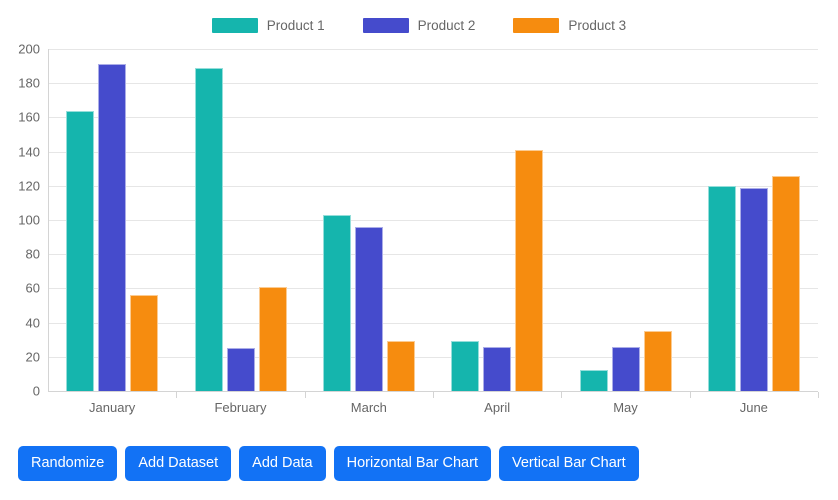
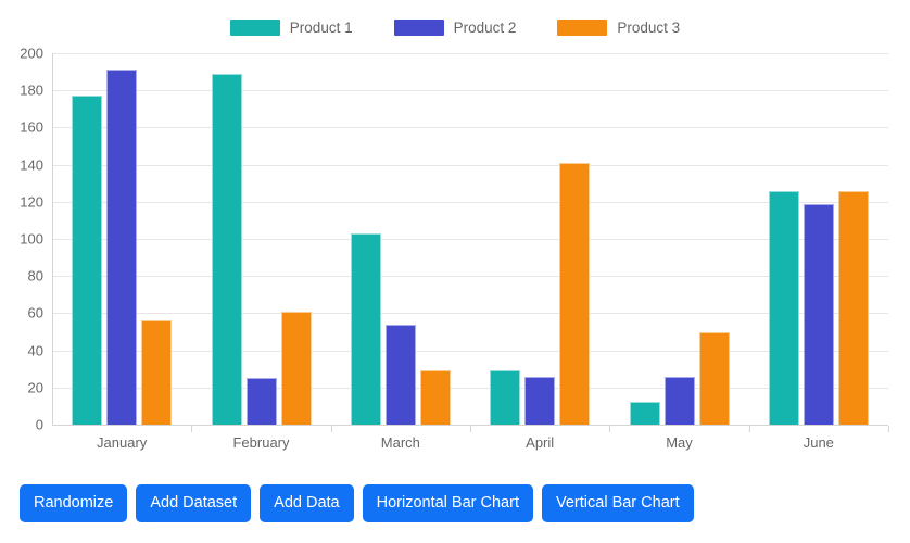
Product 1/January: 164 -> 177
Product 2/March: 96 -> 54
Product 3/May: 35 -> 50
Product 1/June: 120 -> 126
